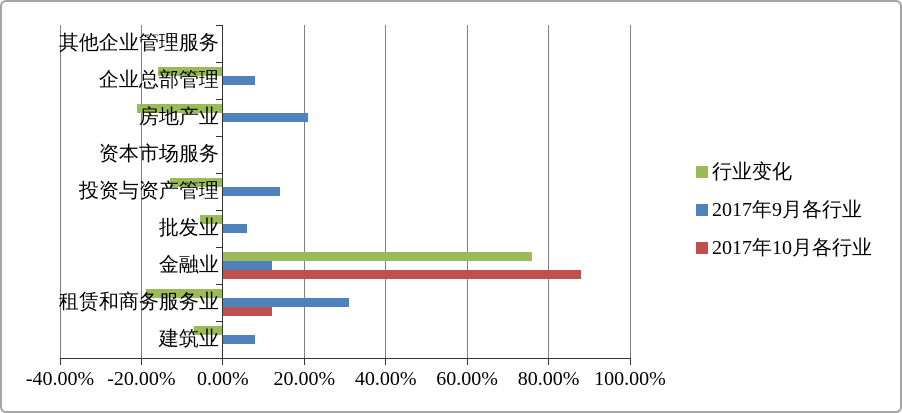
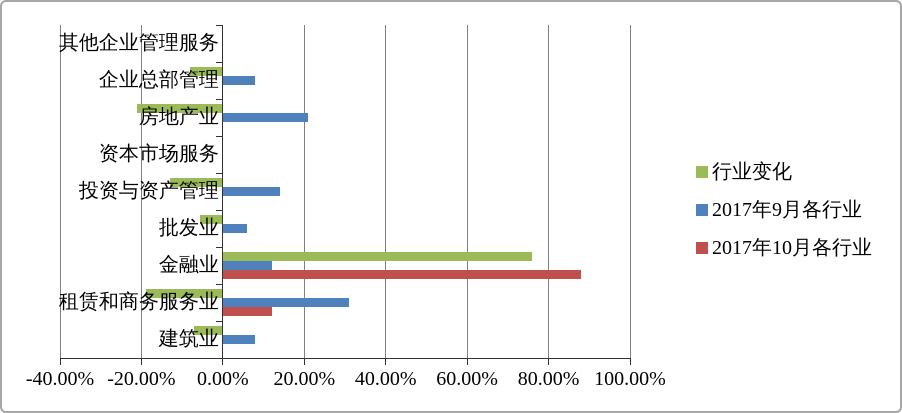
行业变化/企业总部管理: -16% -> -8%
